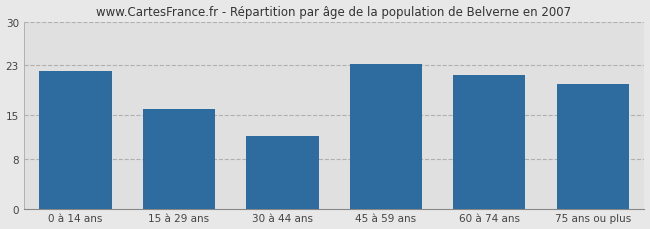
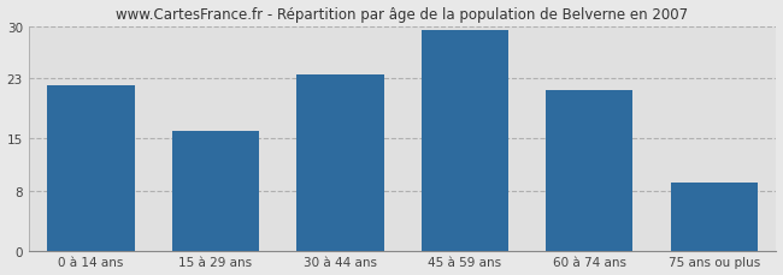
30 à 44 ans: 11.6 -> 23.5
45 à 59 ans: 23.2 -> 29.5
75 ans ou plus: 20.0 -> 9.0
